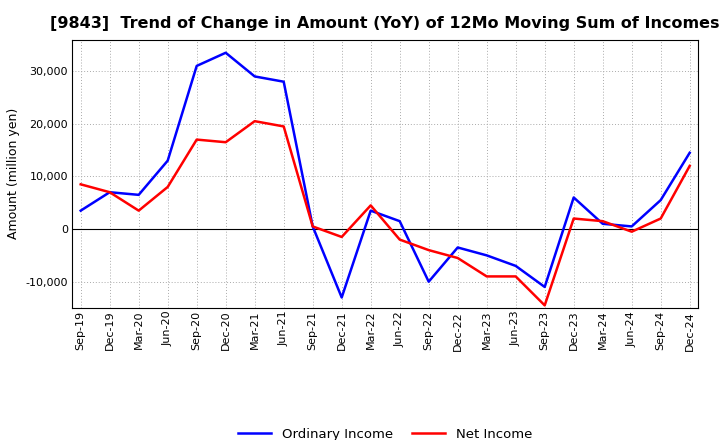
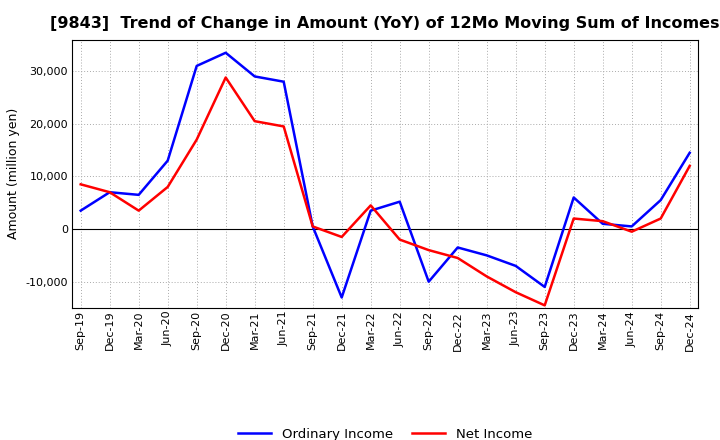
Net Income/Dec-20: 16,500 -> 28,800
Ordinary Income/Jun-22: 1,500 -> 5,200
Net Income/Jun-23: -9,000 -> -12,000
